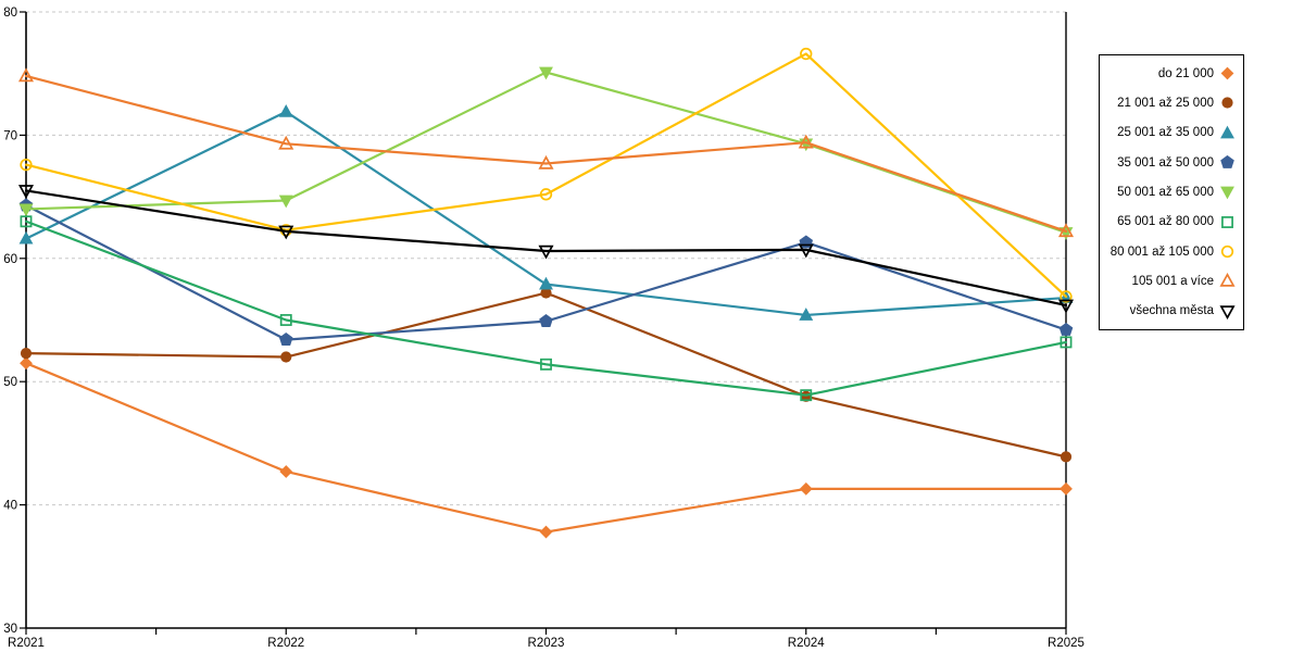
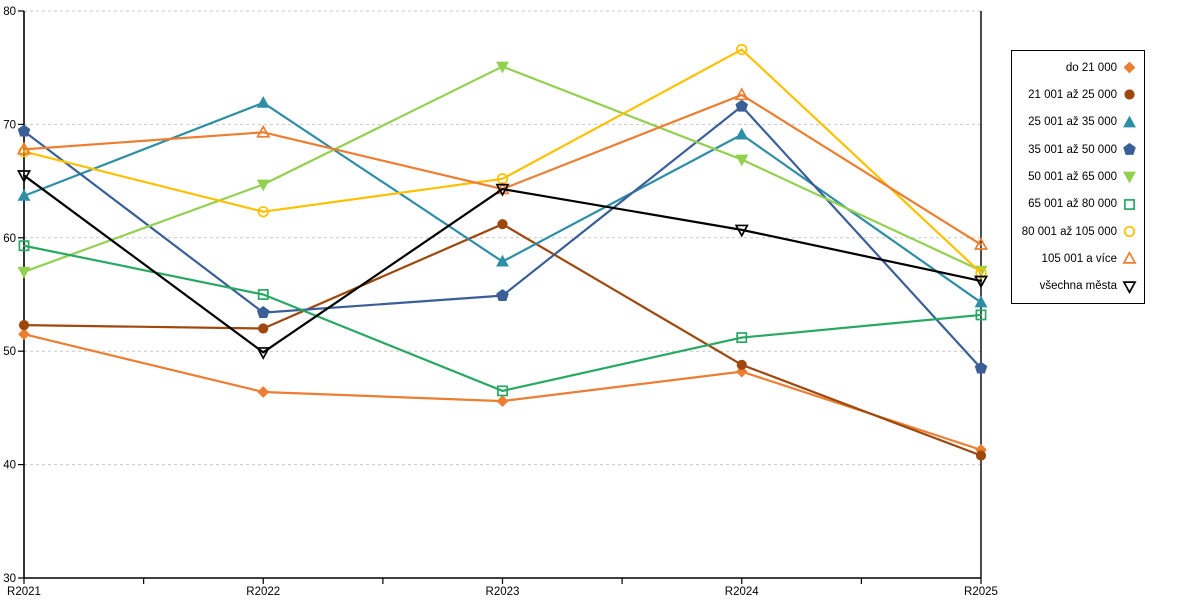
25 001 až 35 000/R2021: 61.6 -> 63.7
35 001 až 50 000/R2021: 64.3 -> 69.4
50 001 až 65 000/R2021: 64.0 -> 57.0
65 001 až 80 000/R2021: 63.0 -> 59.3
105 001 a více/R2021: 74.8 -> 67.8
do 21 000/R2022: 42.7 -> 46.4
všechna města/R2022: 62.2 -> 49.9
do 21 000/R2023: 37.8 -> 45.6
21 001 až 25 000/R2023: 57.2 -> 61.2
65 001 až 80 000/R2023: 51.4 -> 46.5
105 001 a více/R2023: 67.7 -> 64.3
všechna města/R2023: 60.6 -> 64.3
do 21 000/R2024: 41.3 -> 48.2
25 001 až 35 000/R2024: 55.4 -> 69.1
35 001 až 50 000/R2024: 61.3 -> 71.6
50 001 až 65 000/R2024: 69.3 -> 66.9
65 001 až 80 000/R2024: 48.9 -> 51.2
105 001 a více/R2024: 69.4 -> 72.6
21 001 až 25 000/R2025: 43.9 -> 40.8
25 001 až 35 000/R2025: 56.8 -> 54.3
35 001 až 50 000/R2025: 54.2 -> 48.5
50 001 až 65 000/R2025: 62.1 -> 57.1
105 001 a více/R2025: 62.2 -> 59.4
